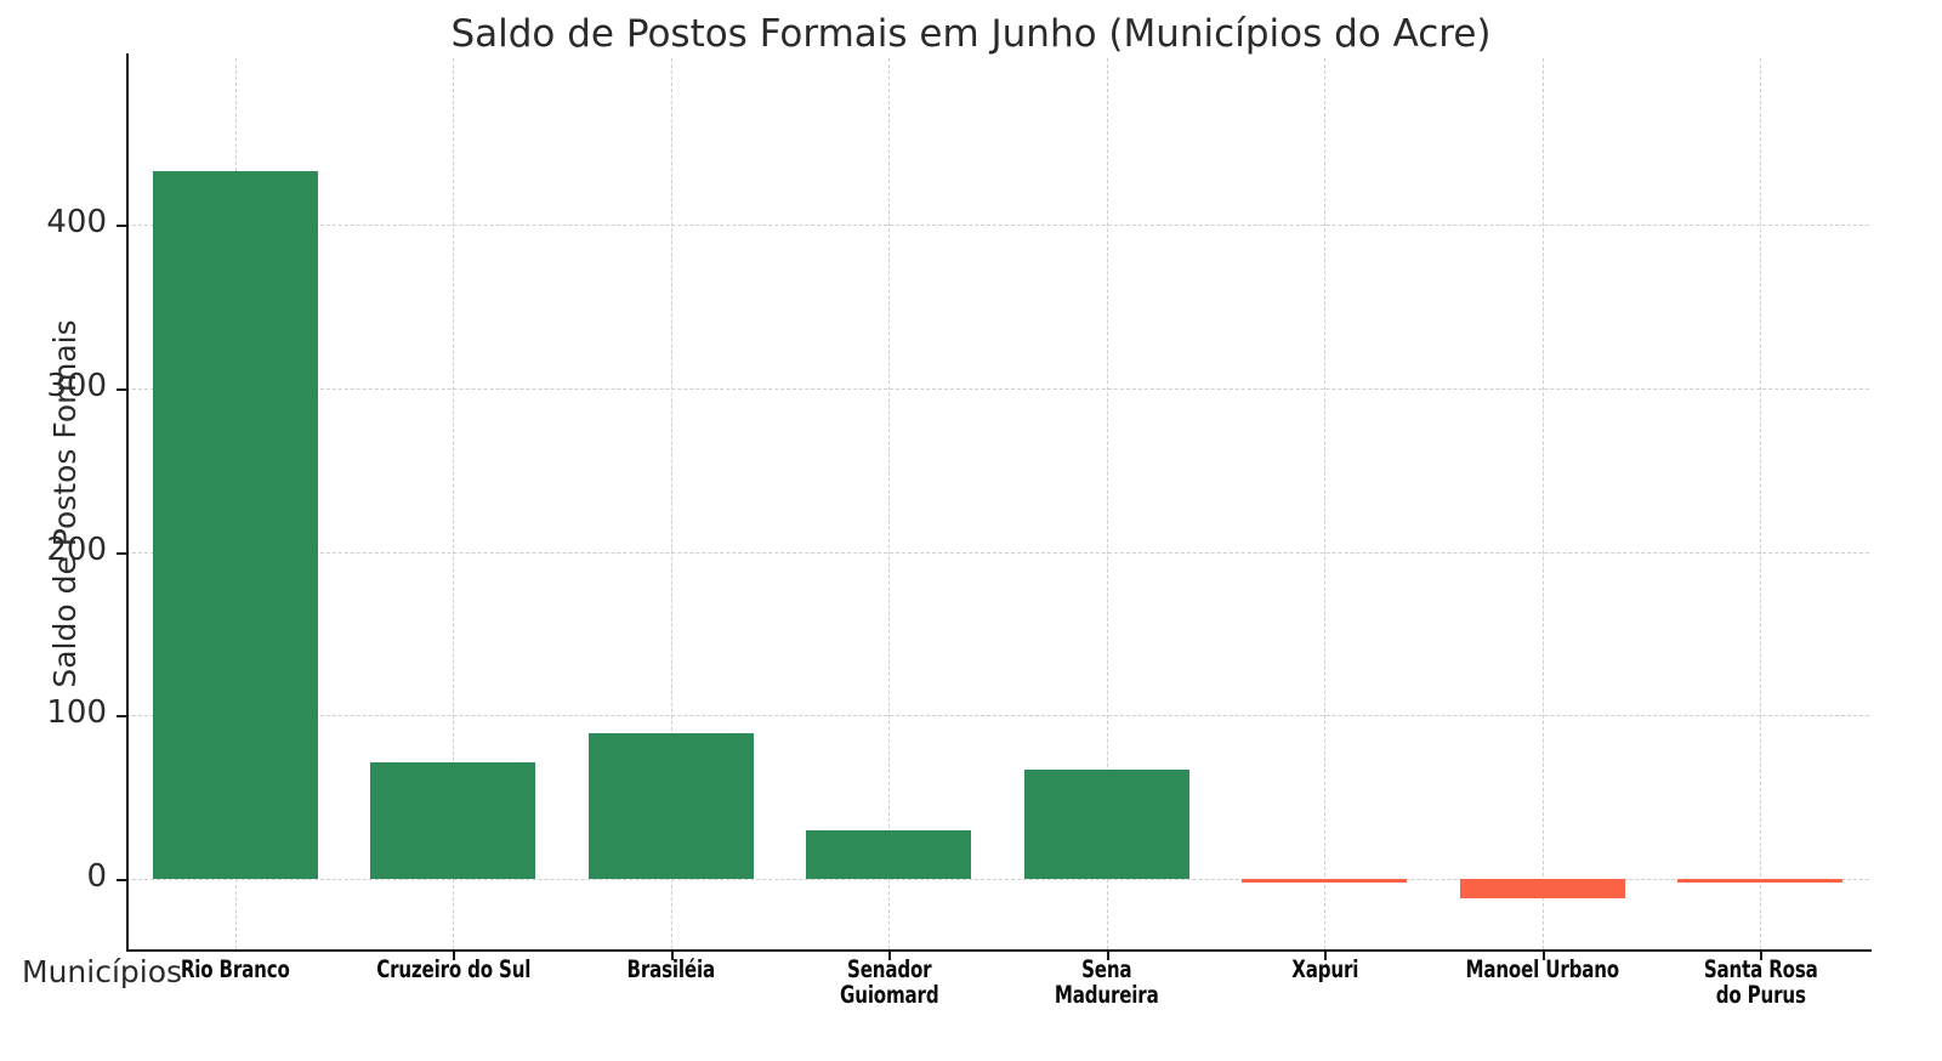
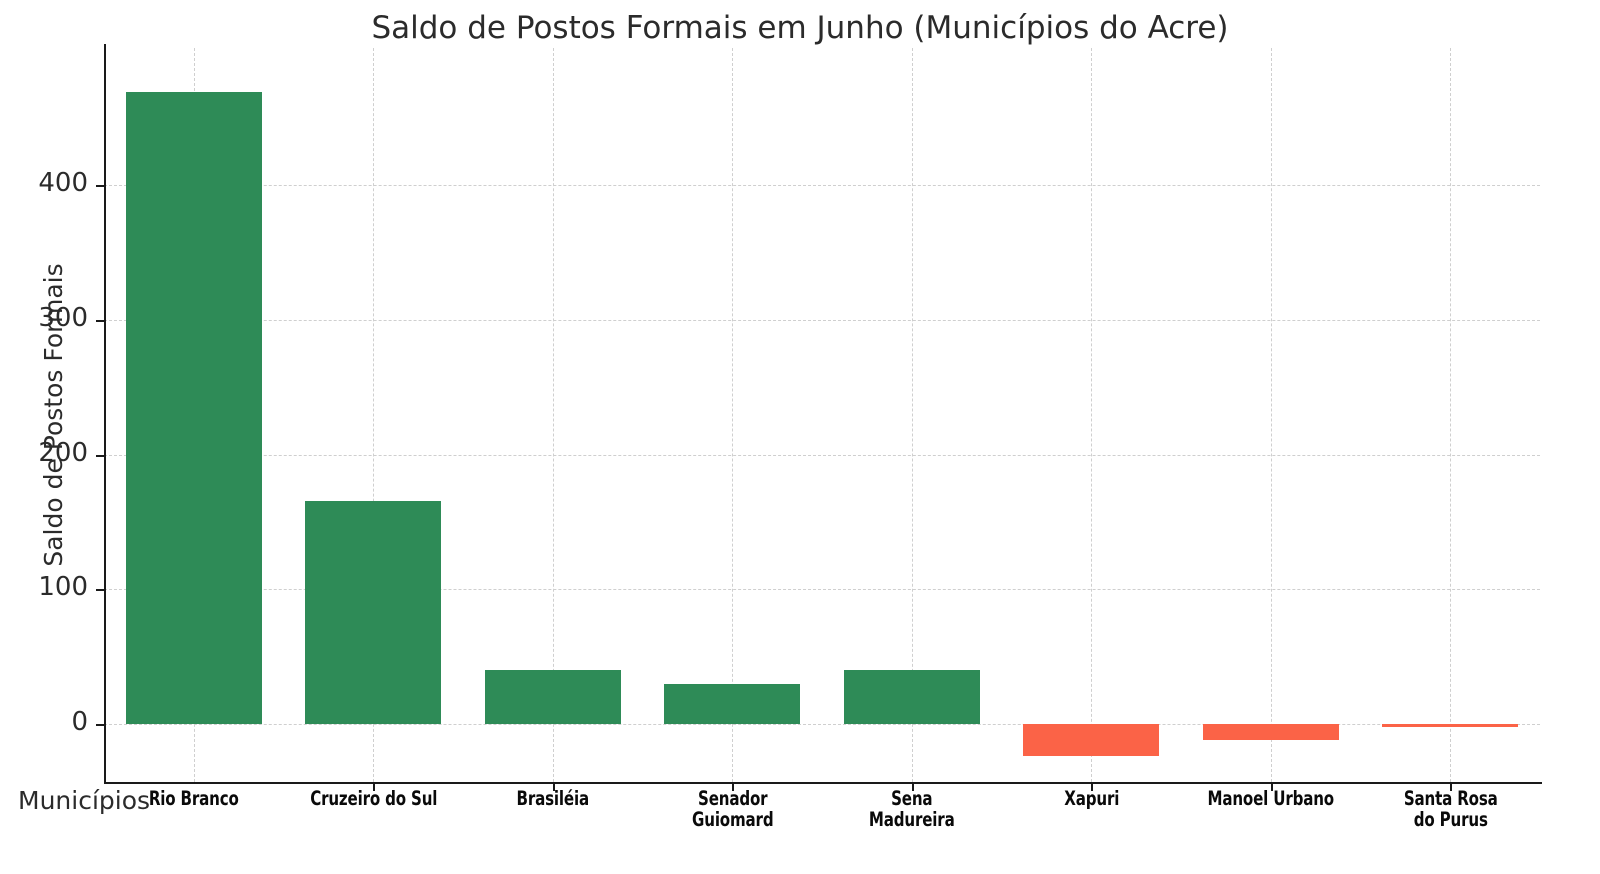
Rio Branco: 433 -> 469
Cruzeiro do Sul: 71 -> 166
Brasiléia: 89 -> 40
Sena Madureira: 67 -> 40
Xapuri: -2 -> -24
